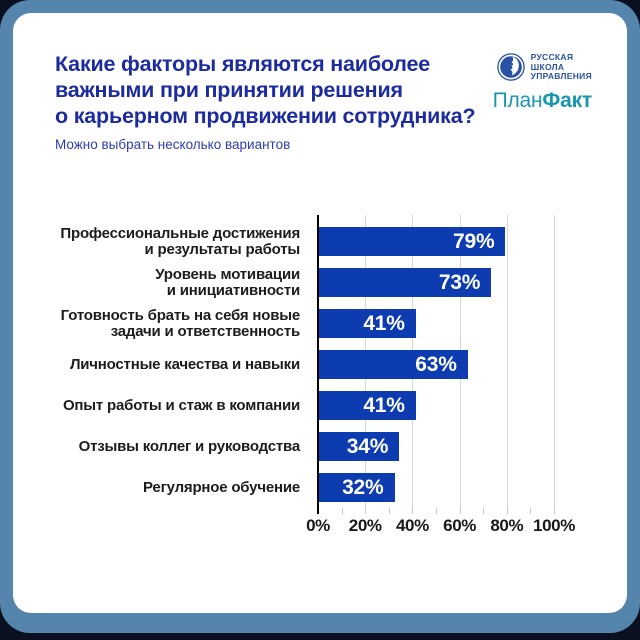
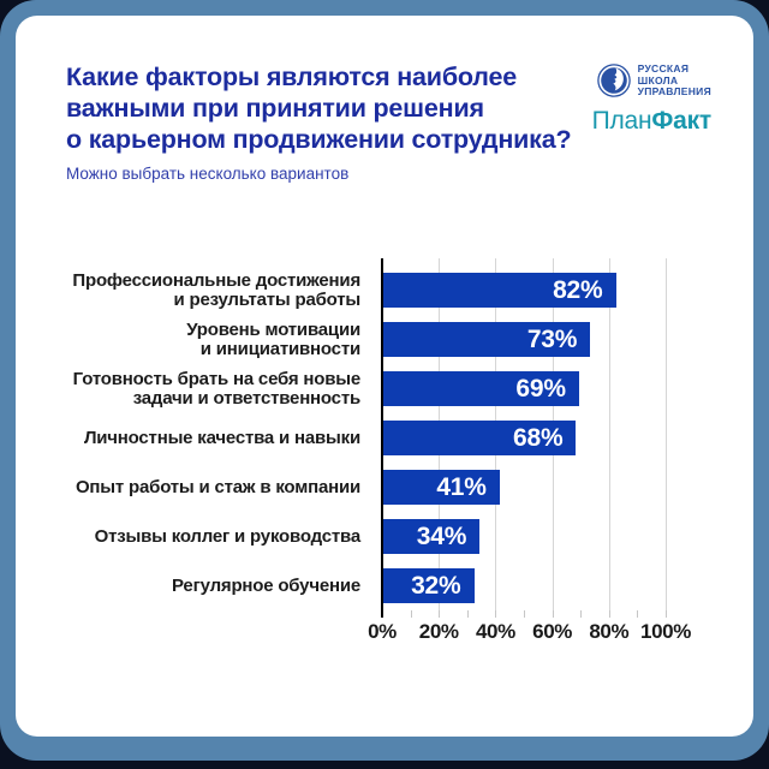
Профессиональные достижения и результаты работы: 79% -> 82%
Готовность брать на себя новые задачи и ответственность: 41% -> 69%
Личностные качества и навыки: 63% -> 68%
